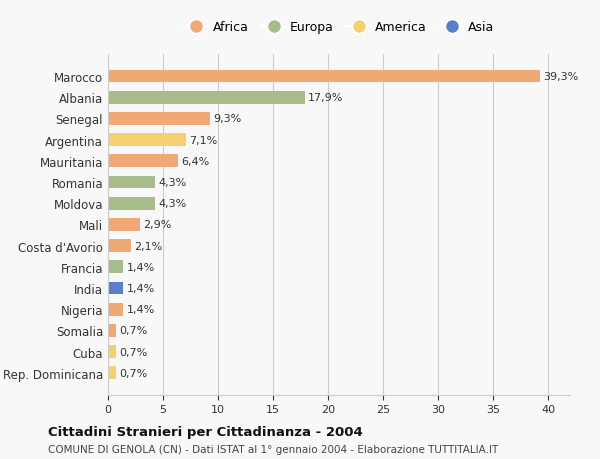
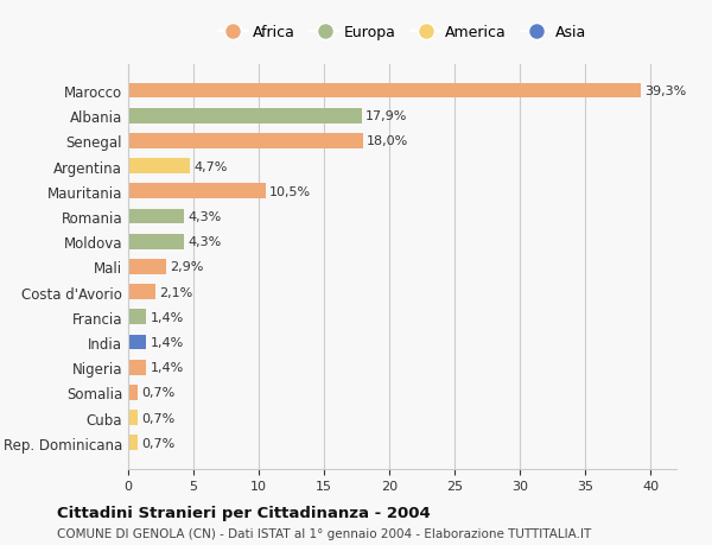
Senegal: 9,3% -> 18,0%
Argentina: 7,1% -> 4,7%
Mauritania: 6,4% -> 10,5%
